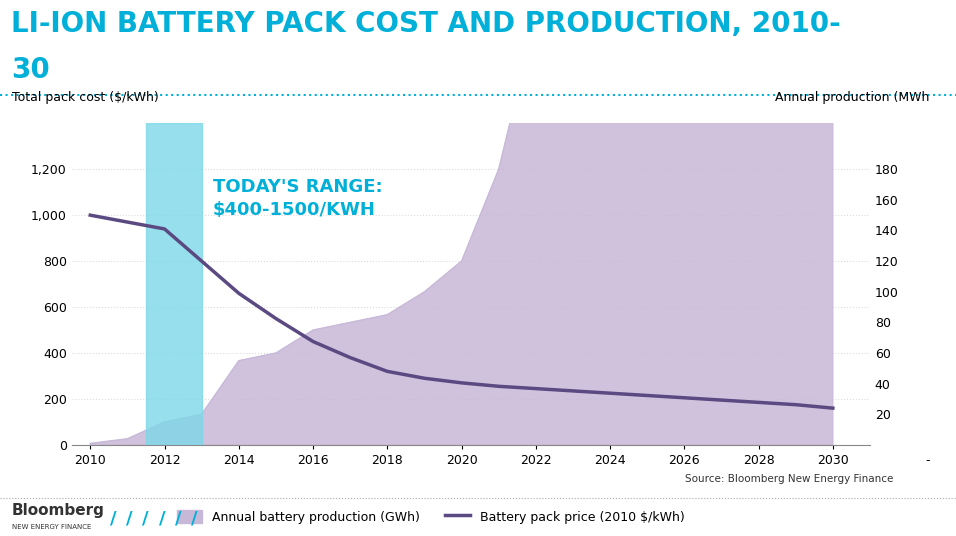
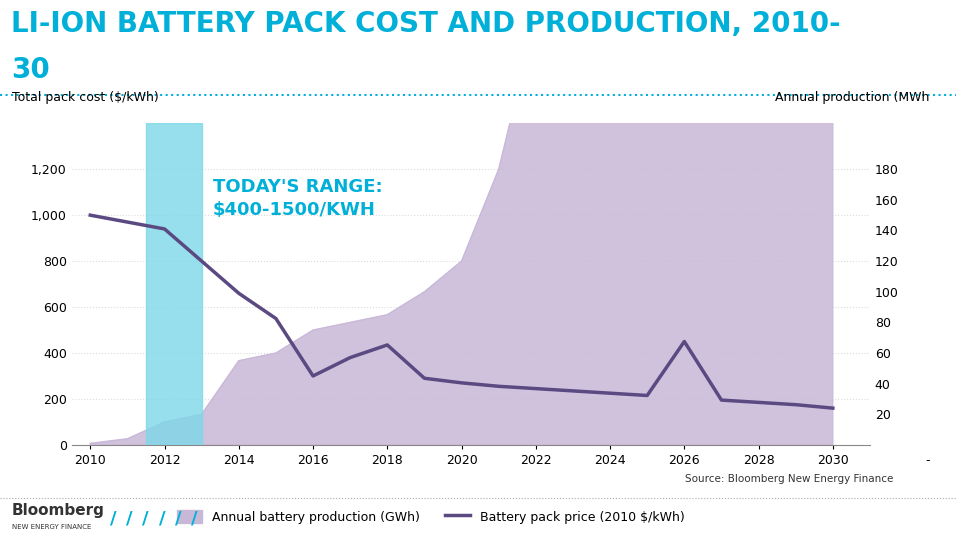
Battery pack price (2010 $/kWh)/2016: 450 -> 300
Battery pack price (2010 $/kWh)/2018: 320 -> 435
Battery pack price (2010 $/kWh)/2026: 205 -> 450
